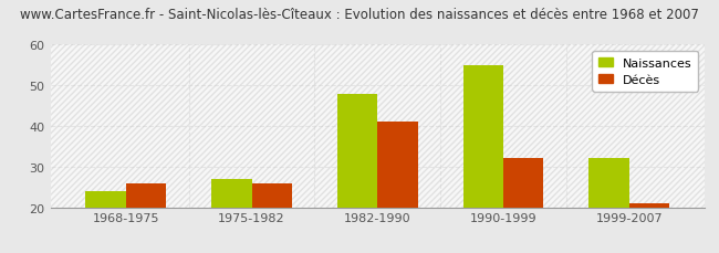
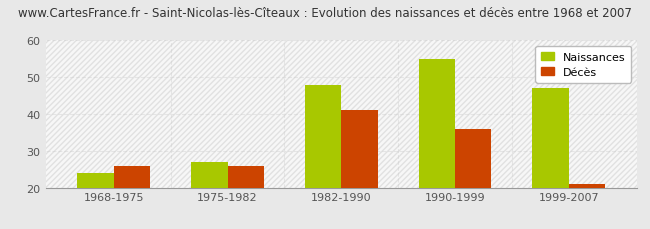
Décès/1990-1999: 32 -> 36
Naissances/1999-2007: 32 -> 47
